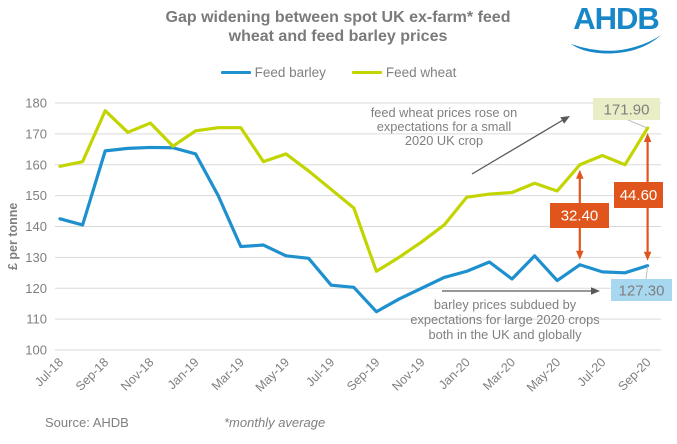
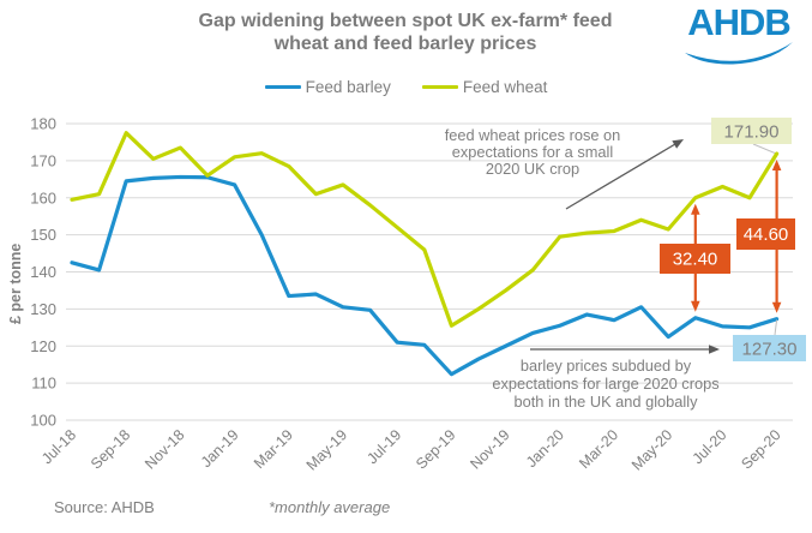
Feed wheat/Mar-19: 172 -> 168
Feed barley/Mar-20: 123 -> 127
